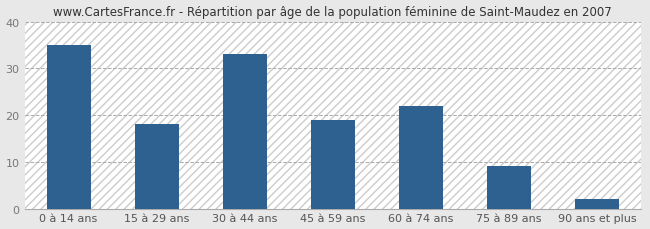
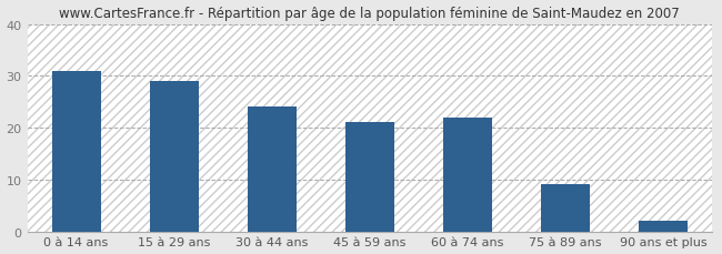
0 à 14 ans: 35 -> 31
15 à 29 ans: 18 -> 29
30 à 44 ans: 33 -> 24
45 à 59 ans: 19 -> 21
